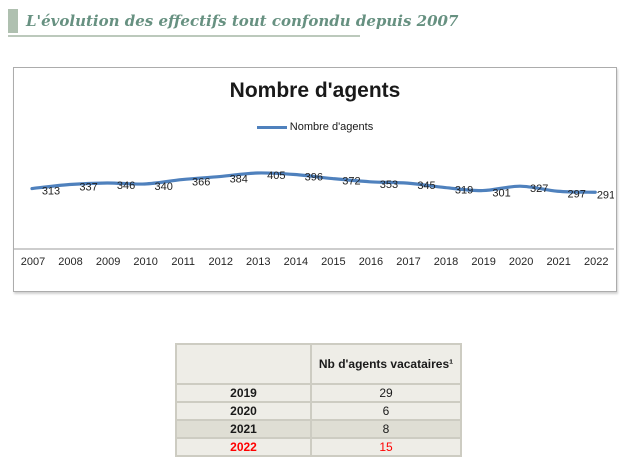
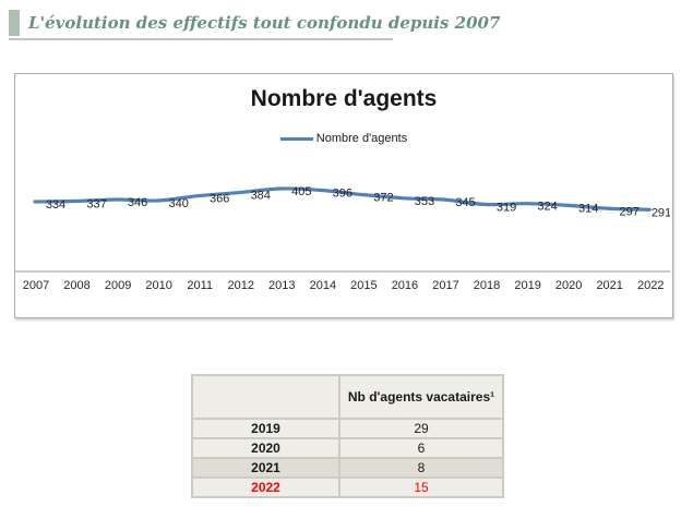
2007: 313 -> 334
2019: 301 -> 324
2020: 327 -> 314
